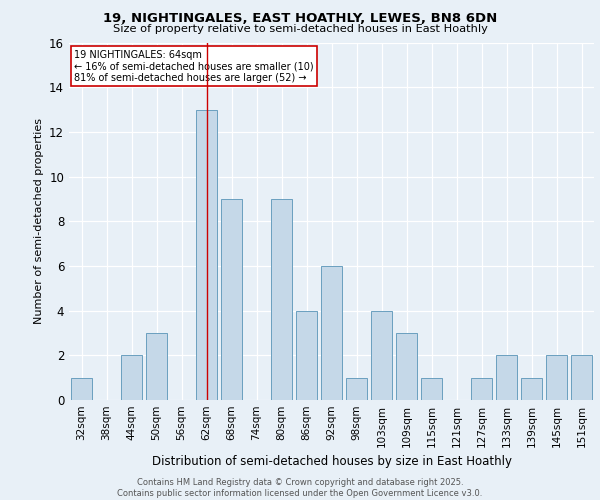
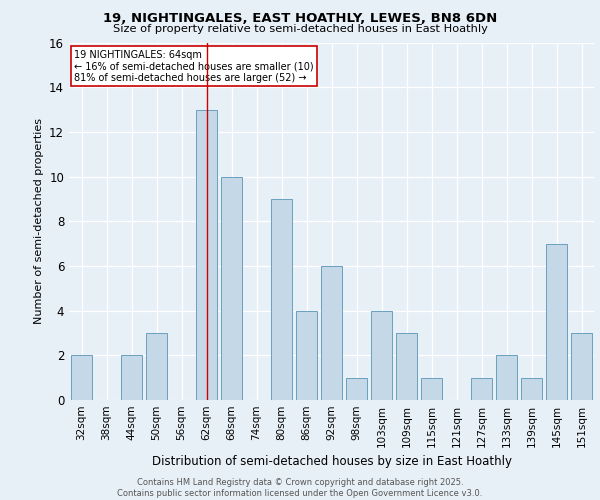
32sqm: 1 -> 2
68sqm: 9 -> 10
145sqm: 2 -> 7
151sqm: 2 -> 3
